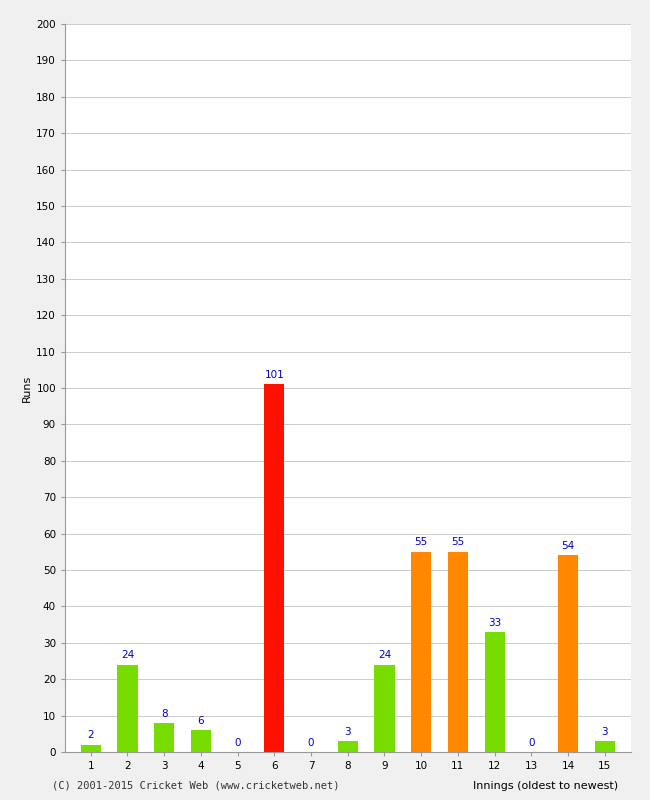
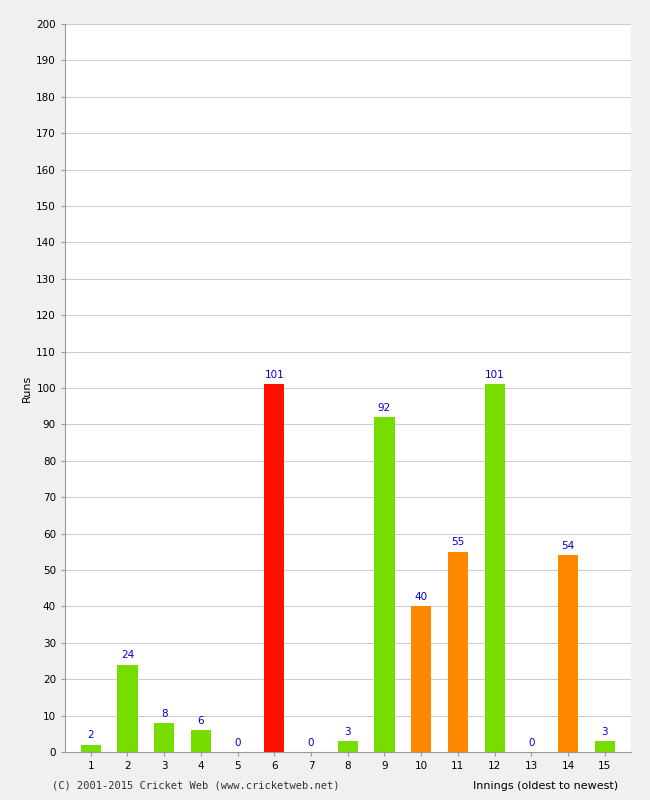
9: 24 -> 92
10: 55 -> 40
12: 33 -> 101
